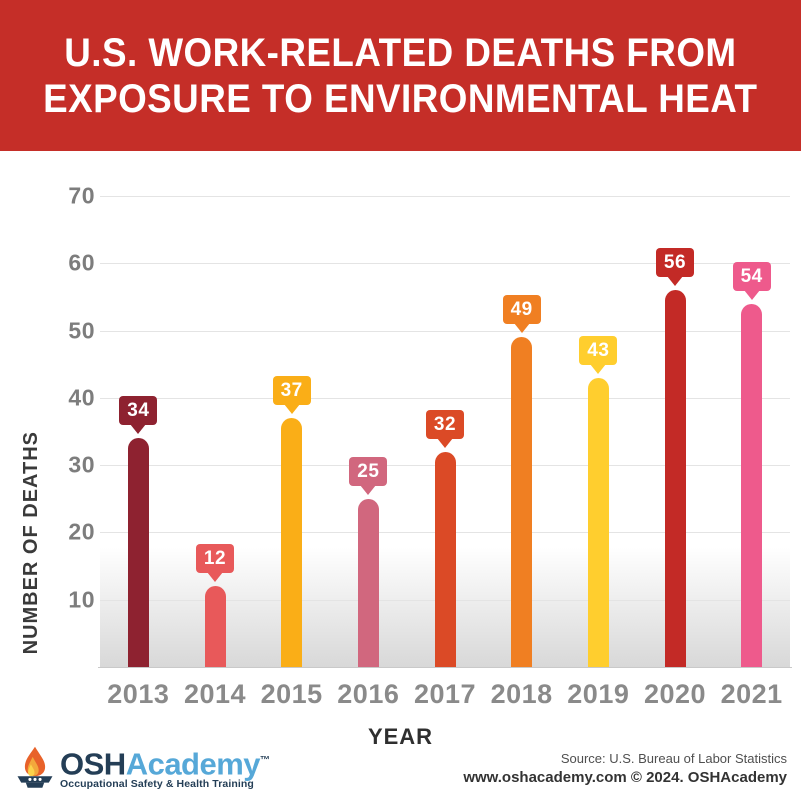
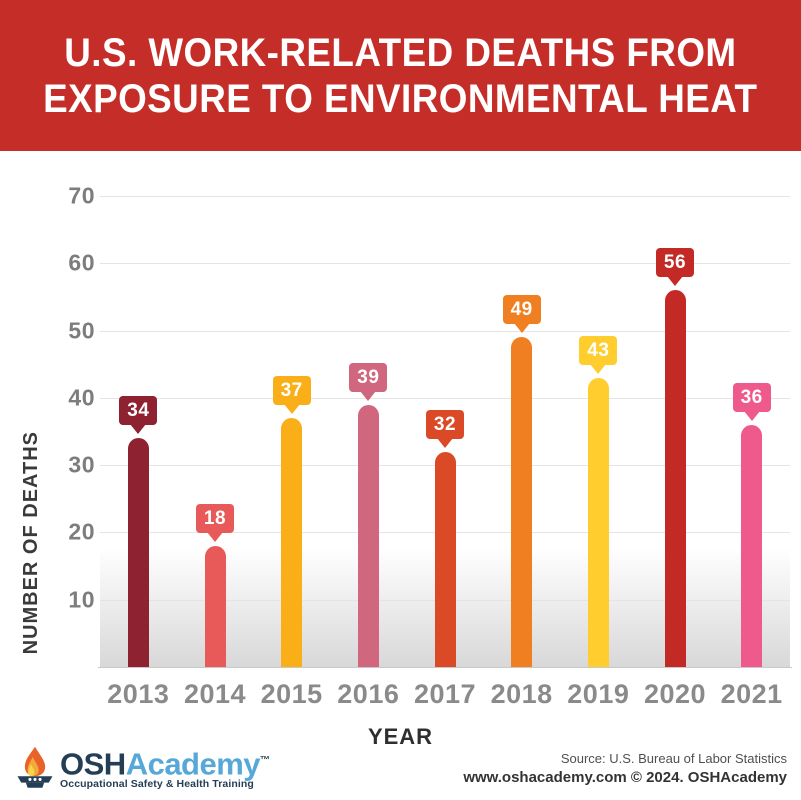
2014: 12 -> 18
2016: 25 -> 39
2021: 54 -> 36
